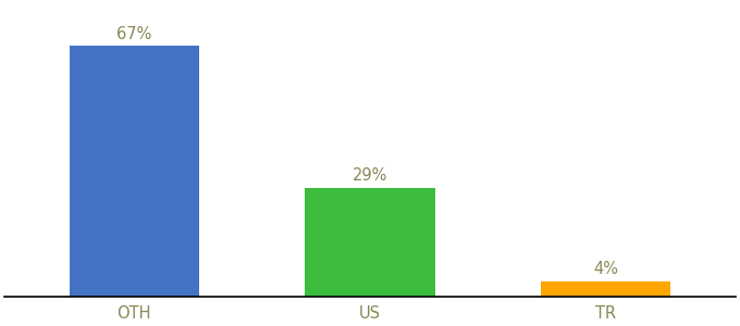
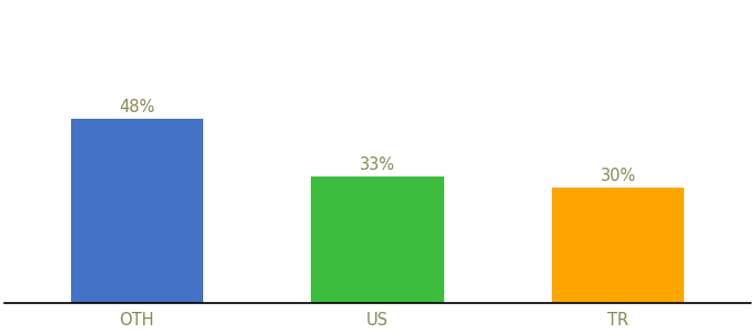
OTH: 67% -> 48%
US: 29% -> 33%
TR: 4% -> 30%
